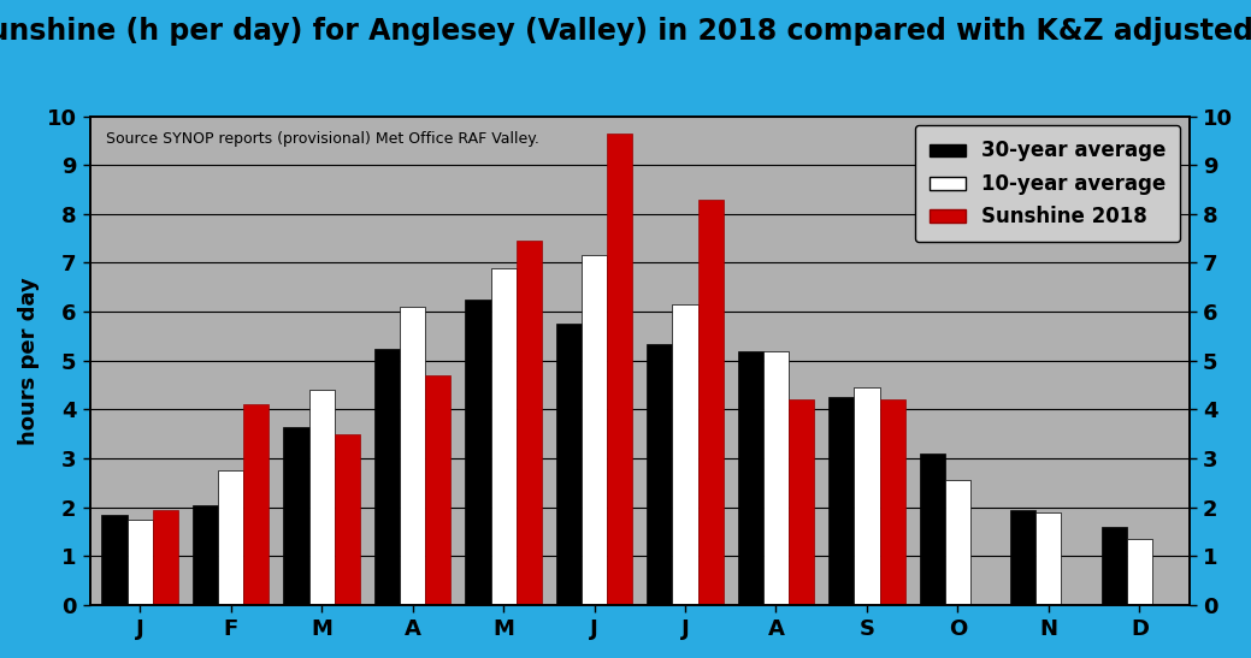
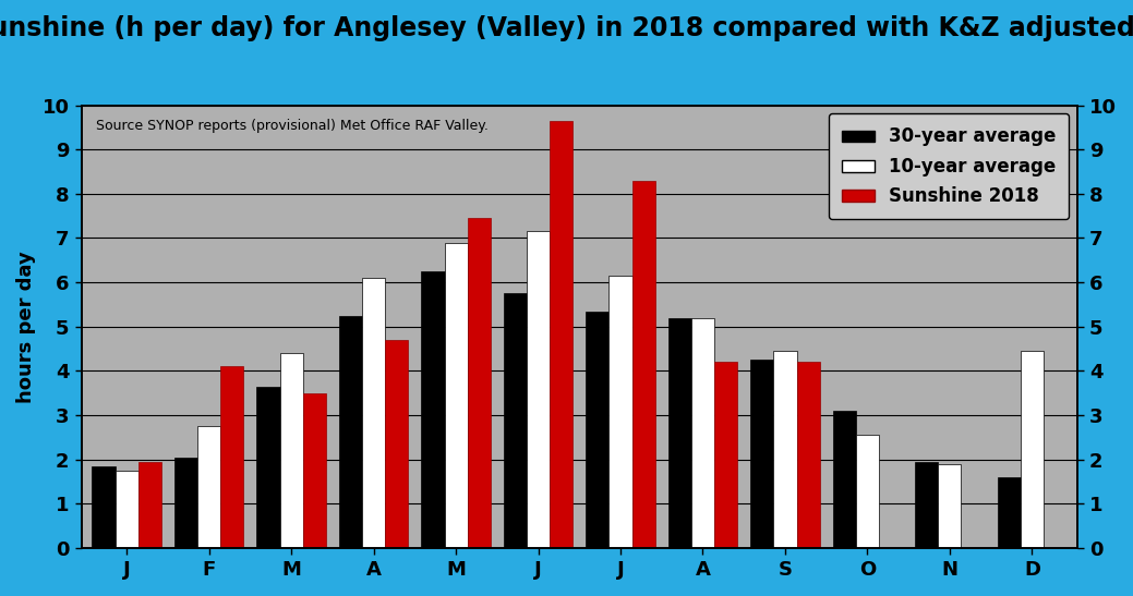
10-year average/D: 1.35 -> 4.45
